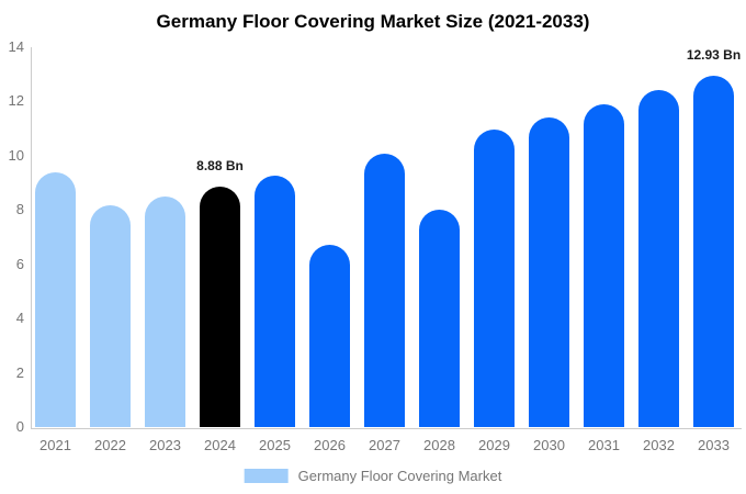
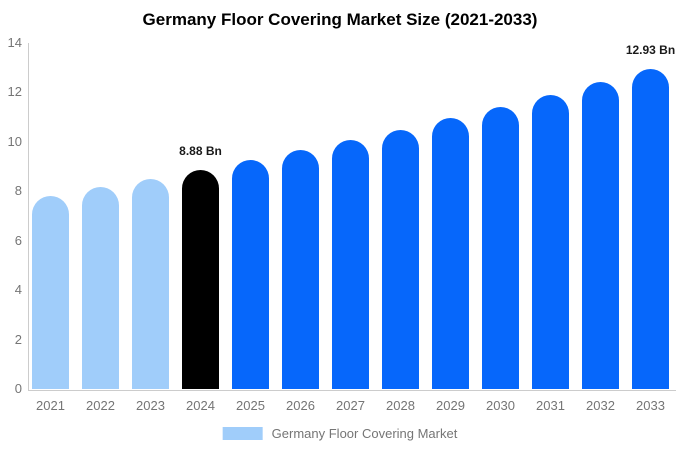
2021: 9.4 -> 7.8
2026: 6.7 -> 9.7
2028: 8.0 -> 10.5
